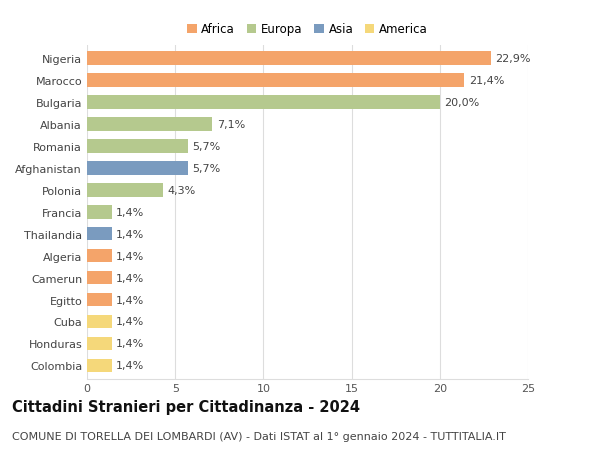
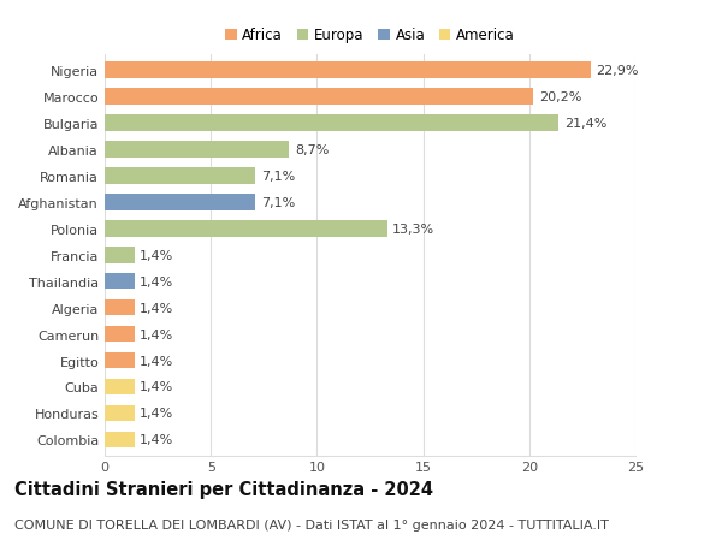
Marocco: 21,4% -> 20,2%
Bulgaria: 20,0% -> 21,4%
Albania: 7,1% -> 8,7%
Romania: 5,7% -> 7,1%
Afghanistan: 5,7% -> 7,1%
Polonia: 4,3% -> 13,3%
